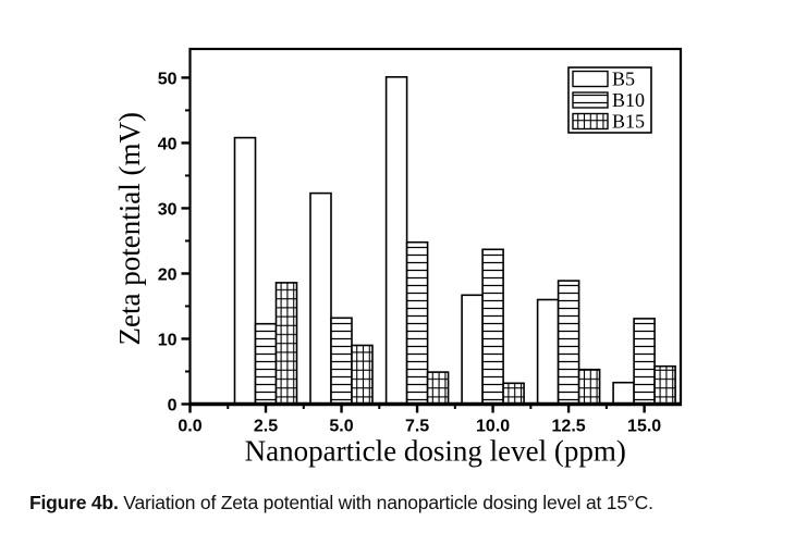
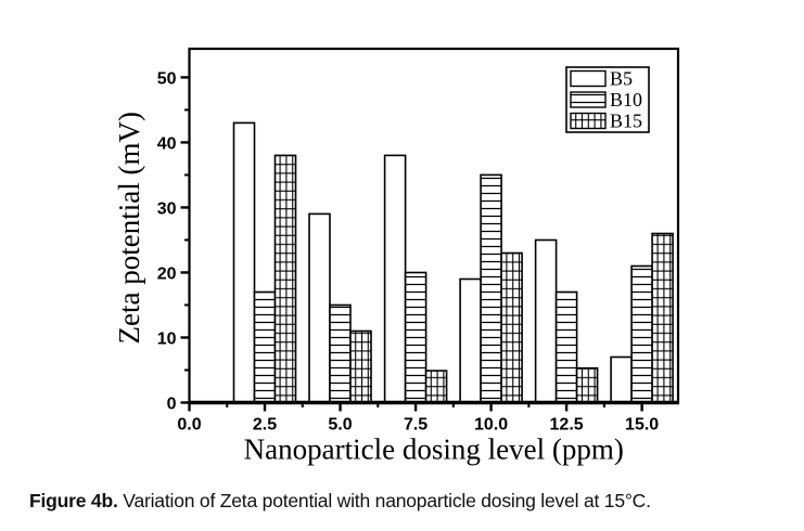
B5/2.5: 41 -> 43
B10/2.5: 12 -> 17
B15/2.5: 19 -> 38
B5/5.0: 32 -> 29
B10/5.0: 13 -> 15
B15/5.0: 9 -> 11
B5/7.5: 50 -> 38
B10/7.5: 25 -> 20
B5/10.0: 17 -> 19
B10/10.0: 24 -> 35
B15/10.0: 3 -> 23
B5/12.5: 16 -> 25
B10/12.5: 19 -> 17
B5/15.0: 3 -> 7
B10/15.0: 13 -> 21
B15/15.0: 6 -> 26
